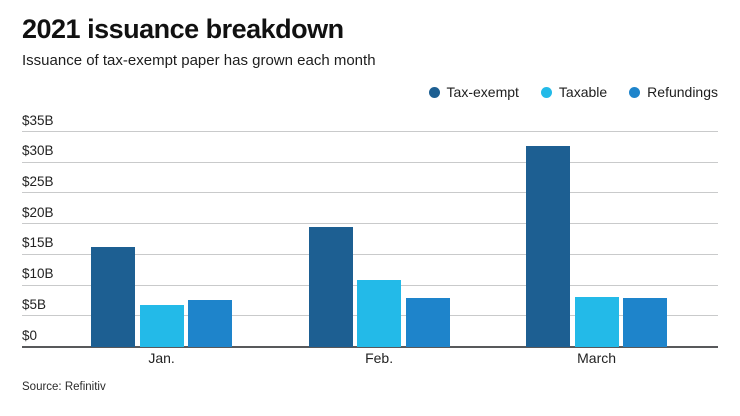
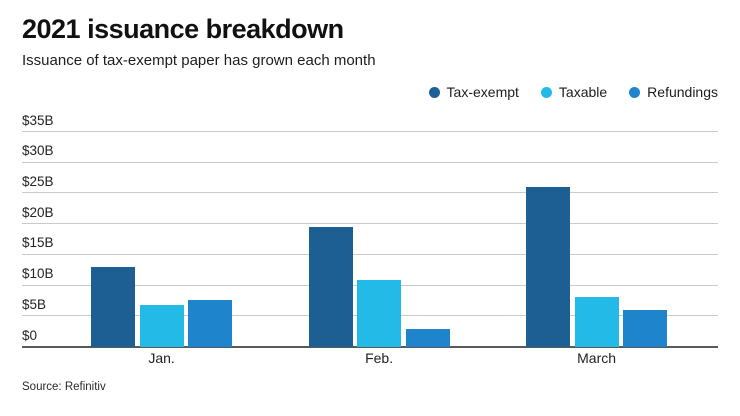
Tax-exempt/Jan.: $16B -> $13B
Refundings/Feb.: $8B -> $3B
Tax-exempt/March: $33B -> $26B
Refundings/March: $8B -> $6B
